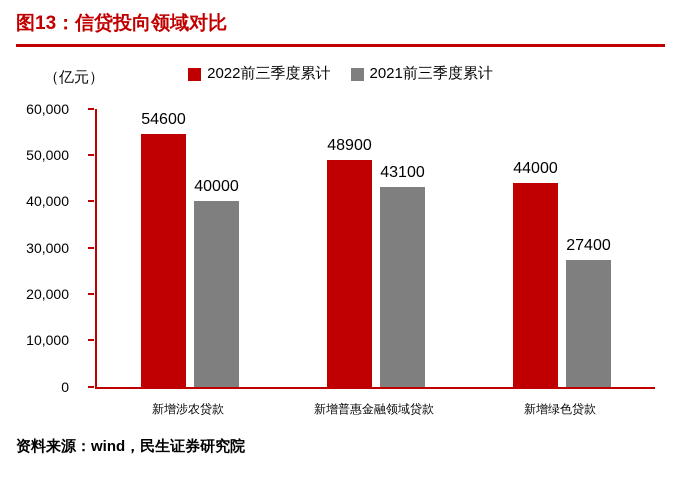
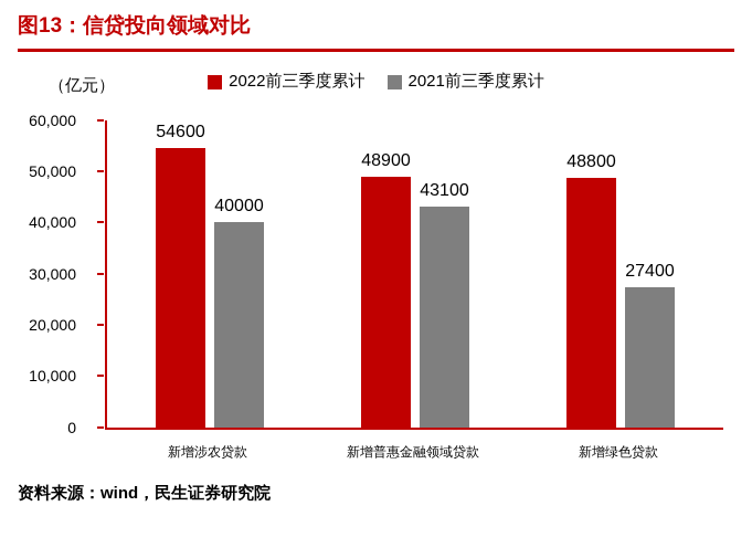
2022前三季度累计/新增绿色贷款: 44000 -> 48800
